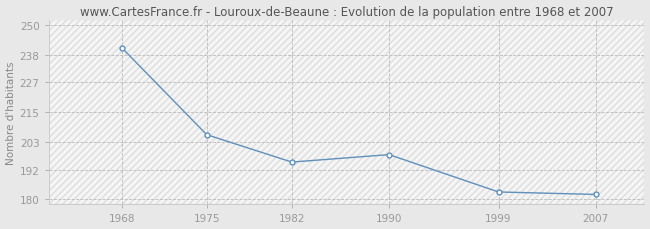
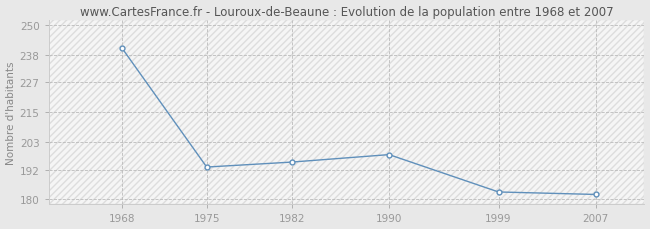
1975: 206 -> 193
